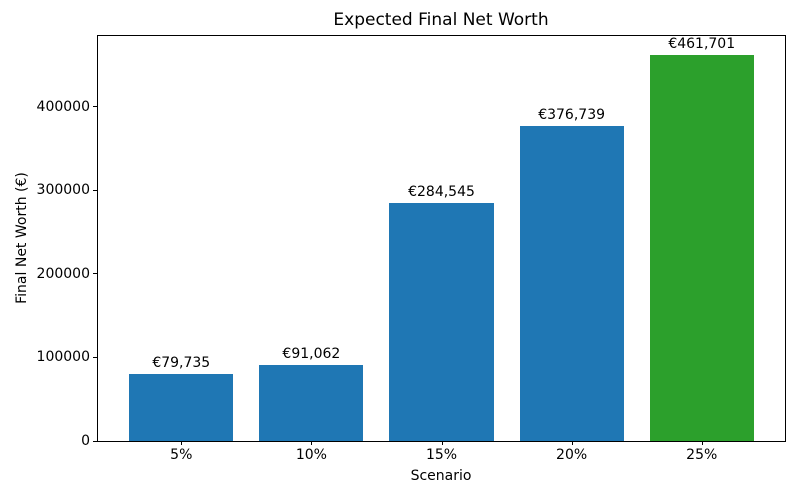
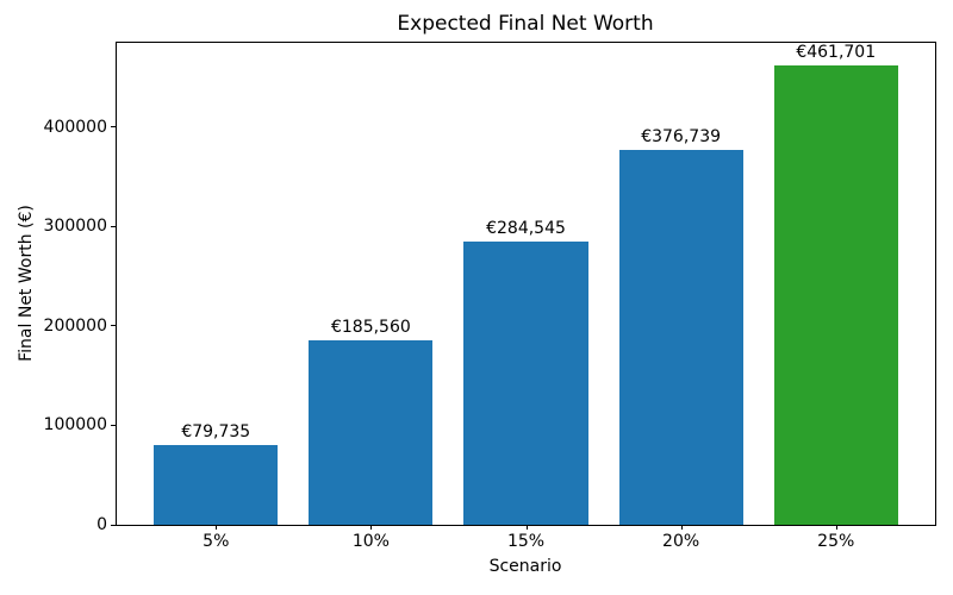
10%: €91,062 -> €185,560
